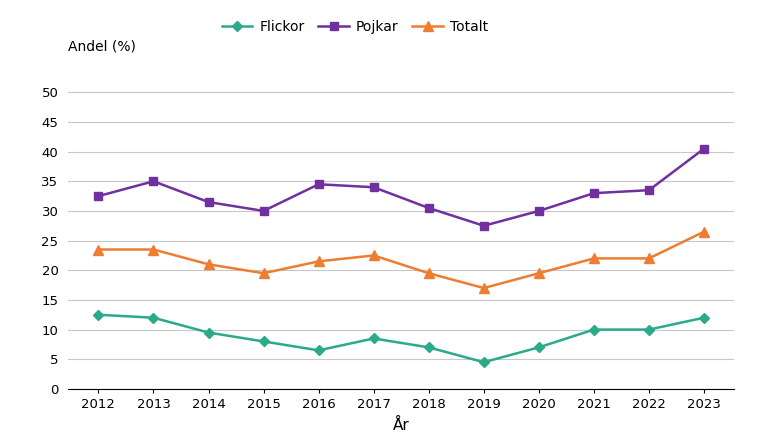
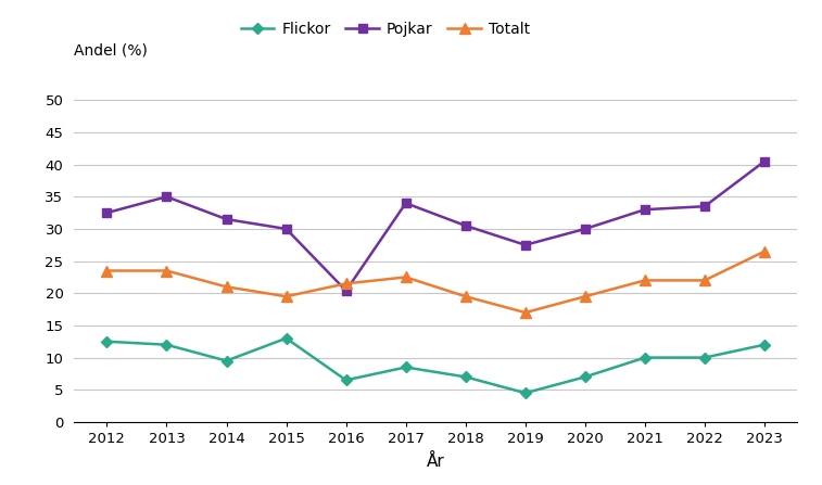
Flickor/2015: 8.0 -> 13.0
Pojkar/2016: 34.5 -> 20.4
